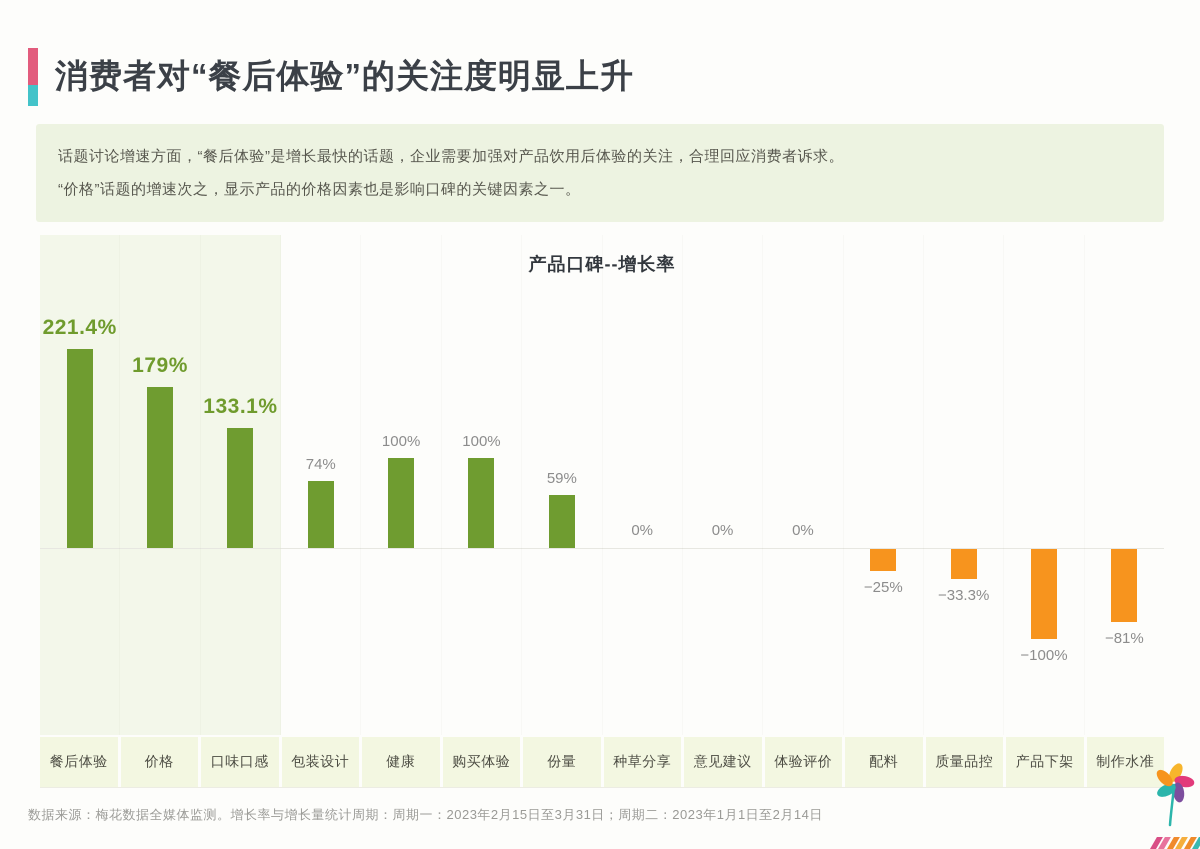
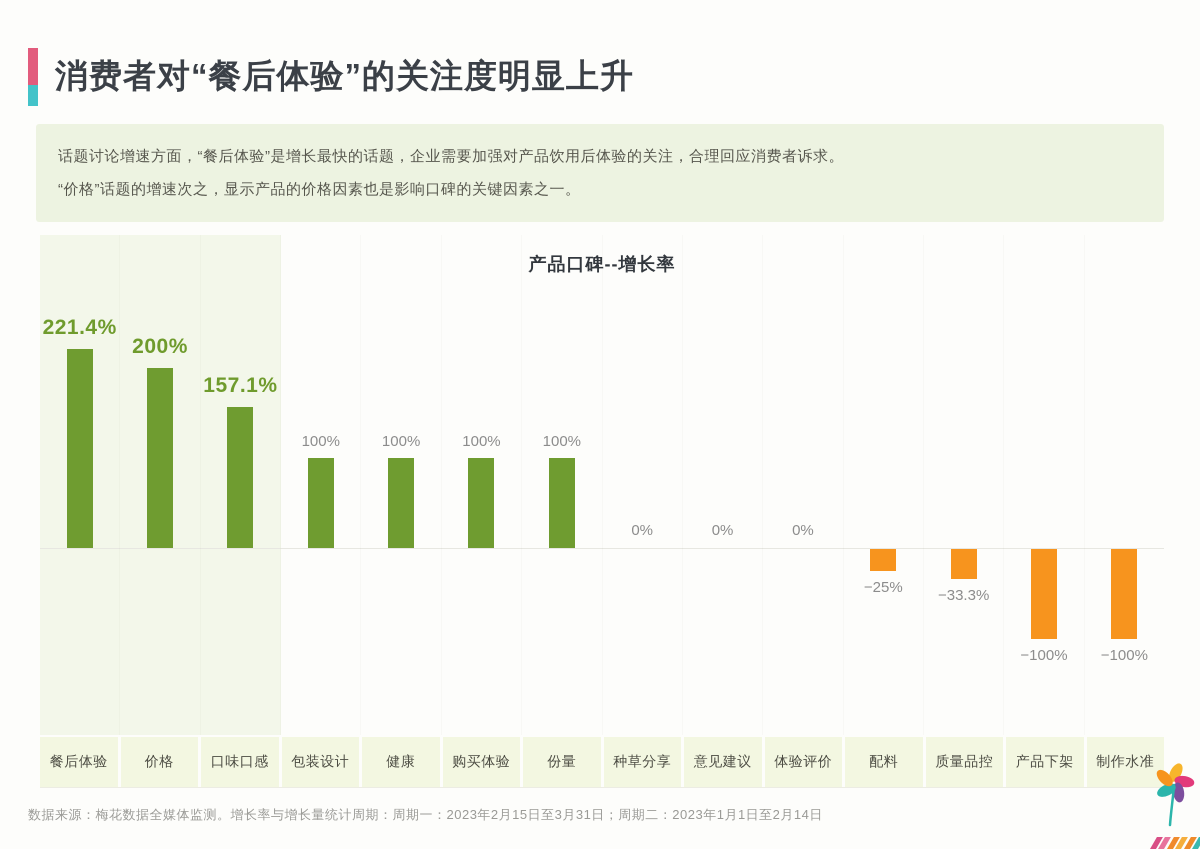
价格: 179% -> 200%
口味口感: 133.1% -> 157.1%
包装设计: 74% -> 100%
份量: 59% -> 100%
制作水准: −81% -> −100%
